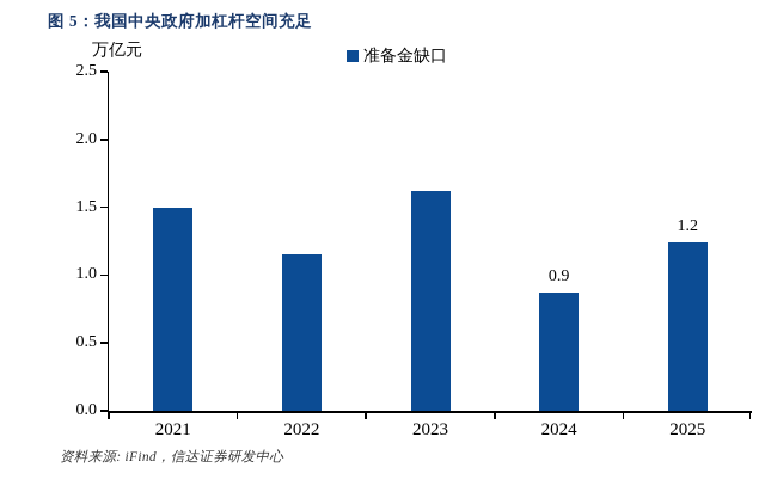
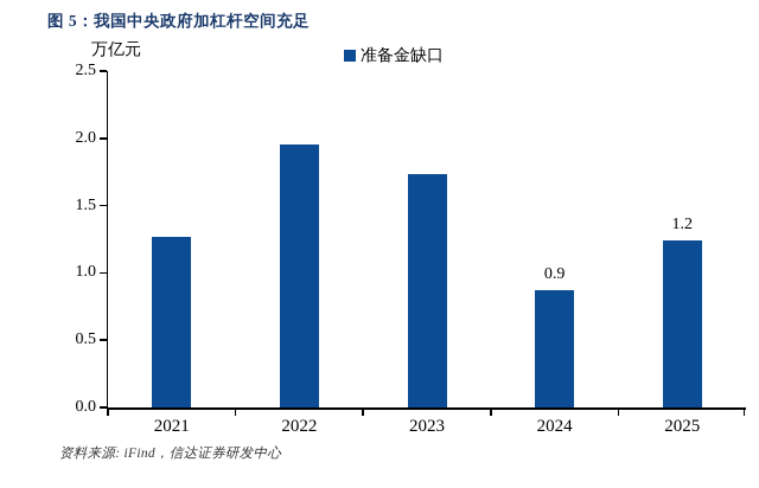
2021: 1.50 -> 1.27
2022: 1.15 -> 1.95
2023: 1.62 -> 1.73
